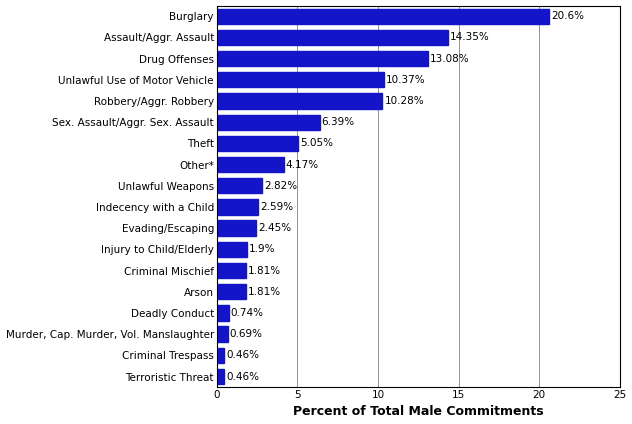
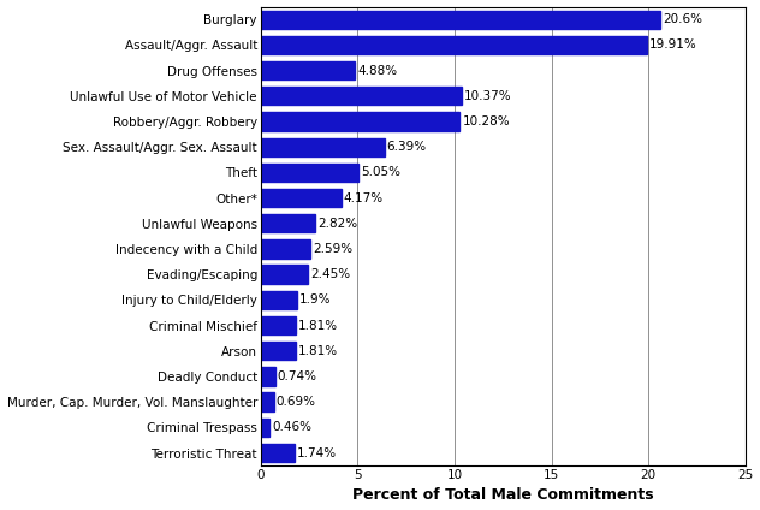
Assault/Aggr. Assault: 14.35% -> 19.91%
Drug Offenses: 13.08% -> 4.88%
Terroristic Threat: 0.46% -> 1.74%
